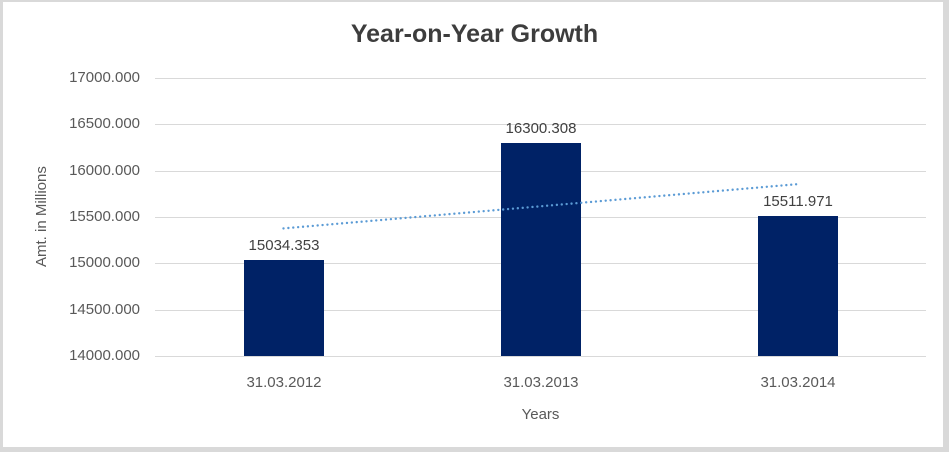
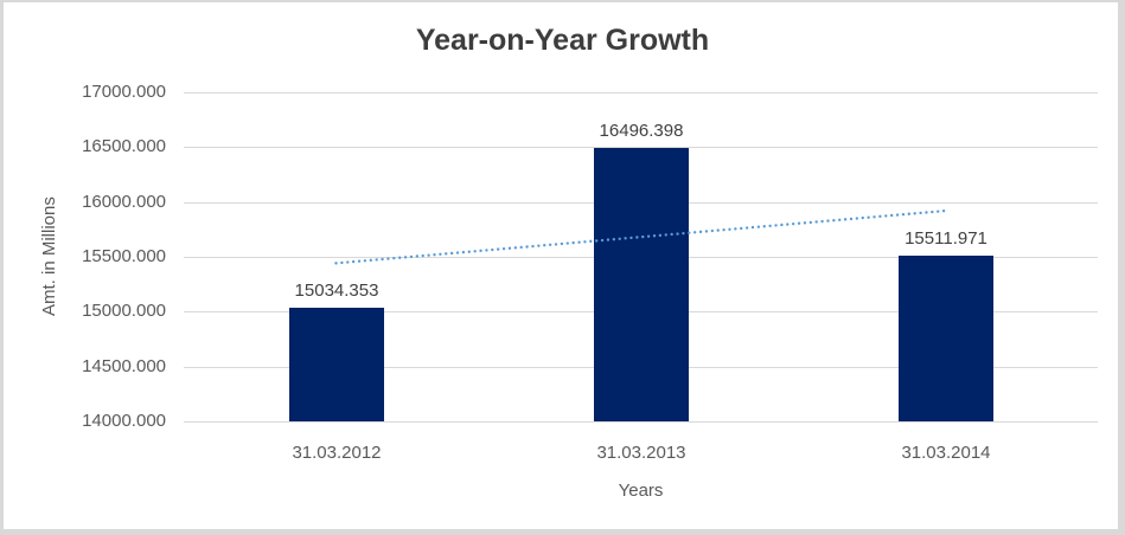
31.03.2013: 16300.308 -> 16496.398
